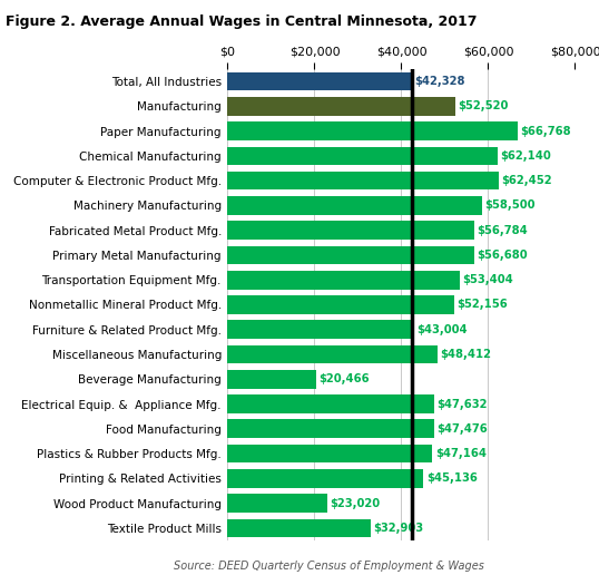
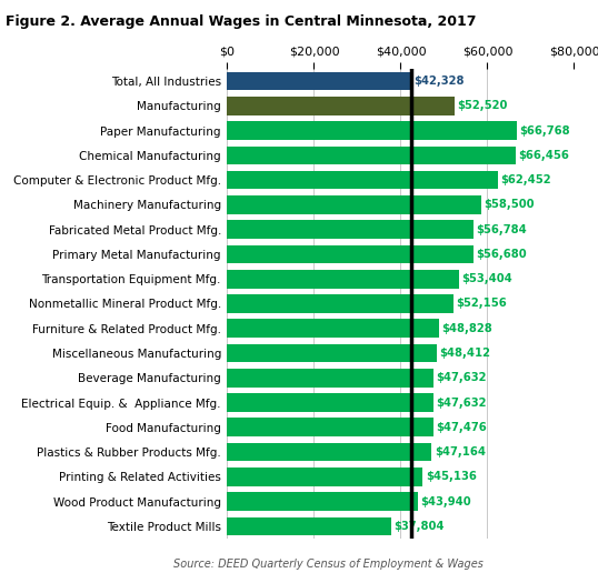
Chemical Manufacturing: $62,140 -> $66,456
Furniture & Related Product Mfg.: $43,004 -> $48,828
Beverage Manufacturing: $20,466 -> $47,632
Wood Product Manufacturing: $23,020 -> $43,940
Textile Product Mills: $32,903 -> $37,804
